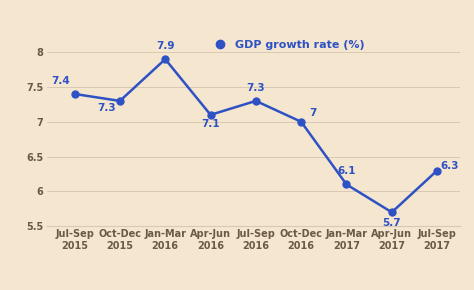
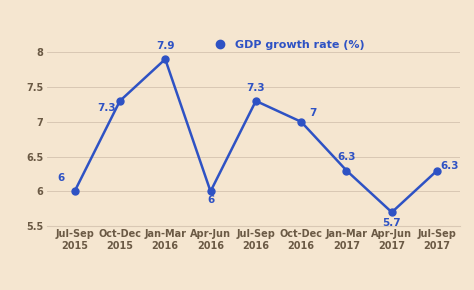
Jul-Sep 2015: 7.4 -> 6
Apr-Jun 2016: 7.1 -> 6
Jan-Mar 2017: 6.1 -> 6.3
